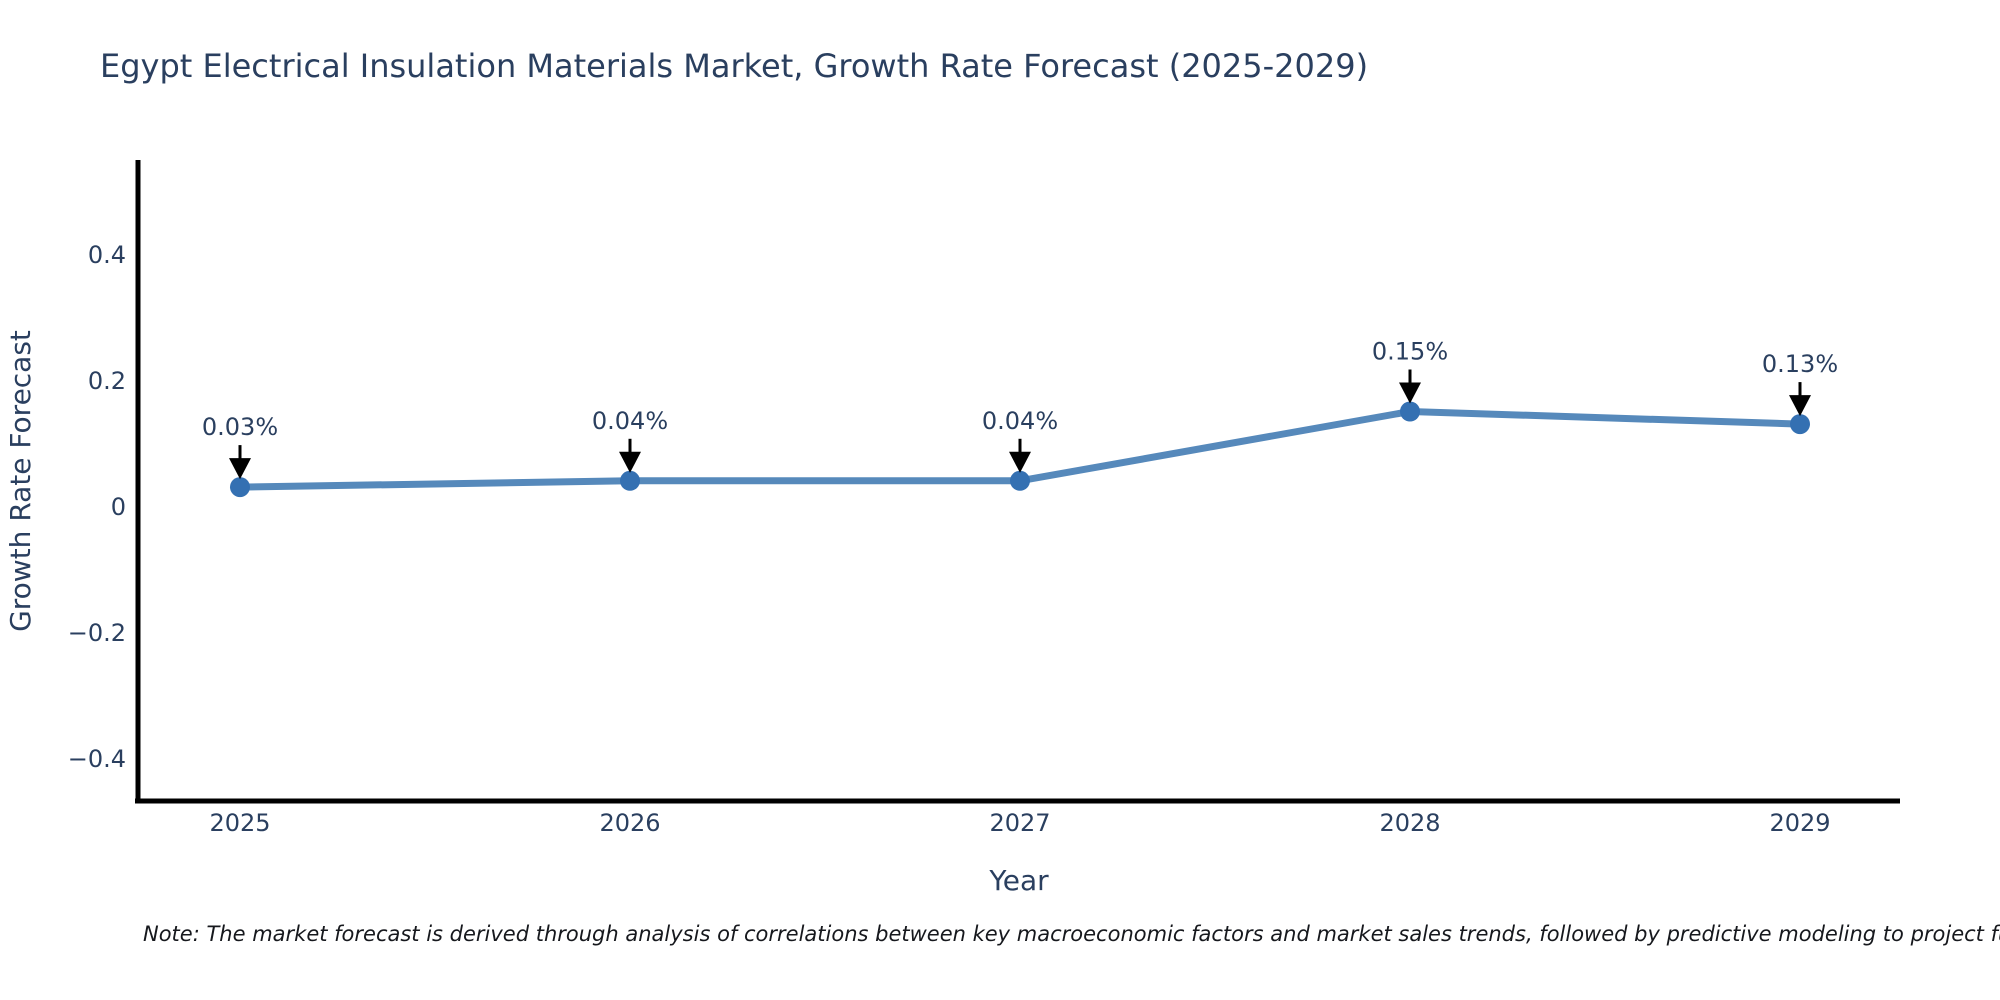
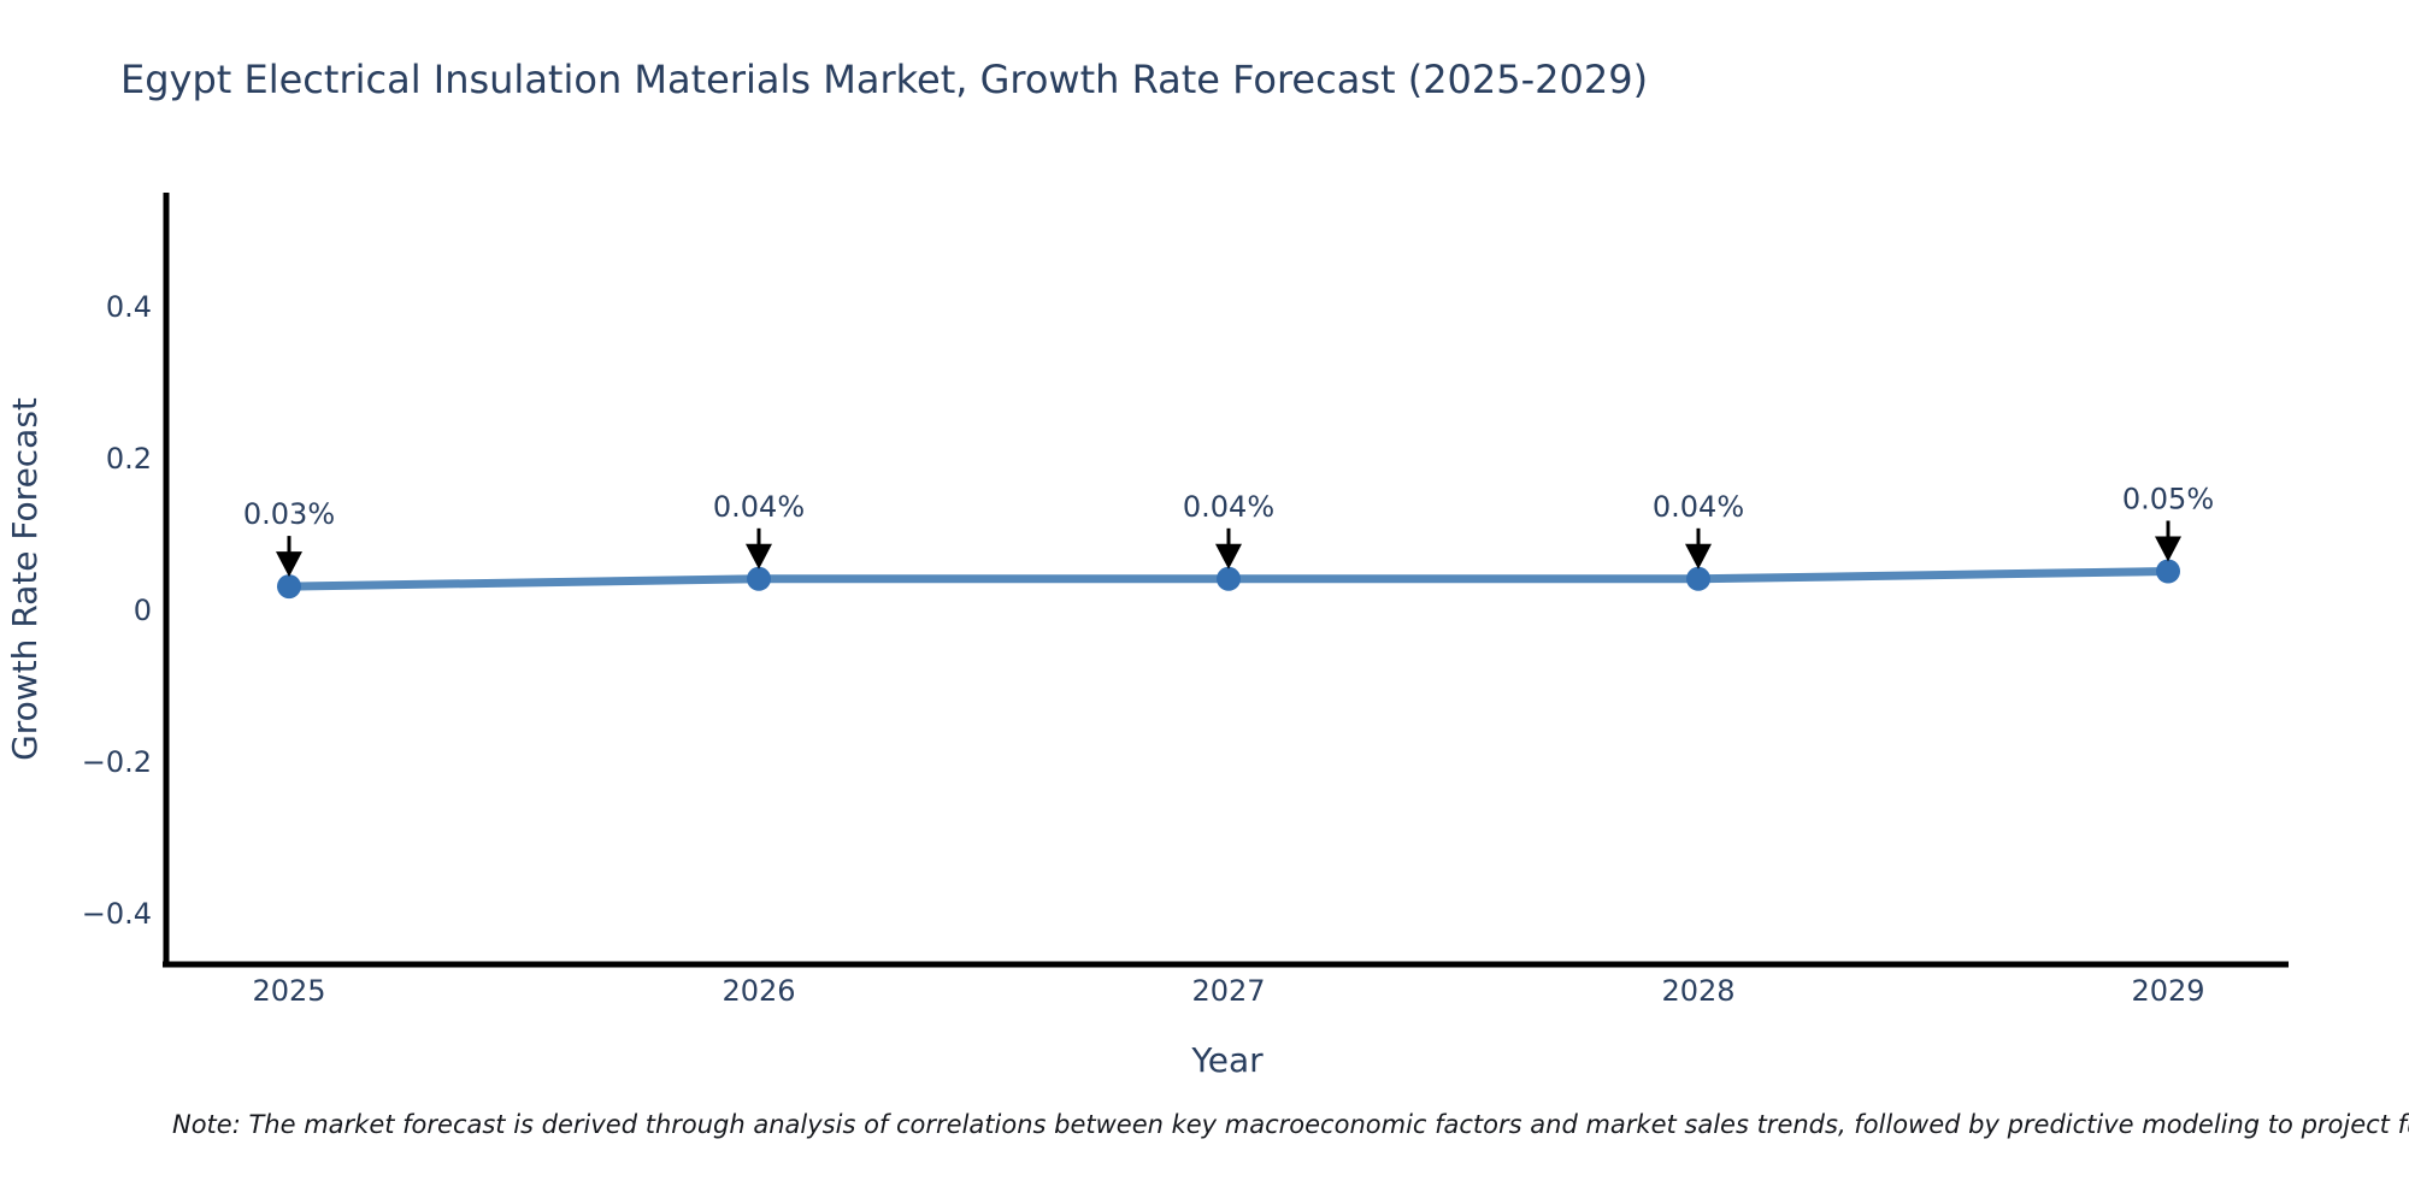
2028: 0.15% -> 0.04%
2029: 0.13% -> 0.05%
